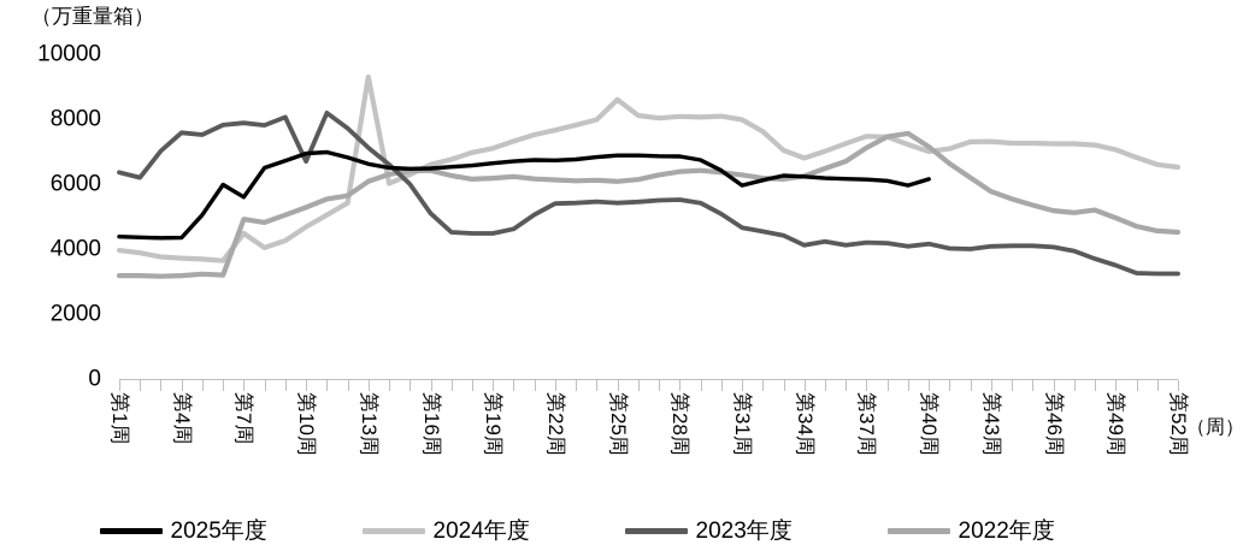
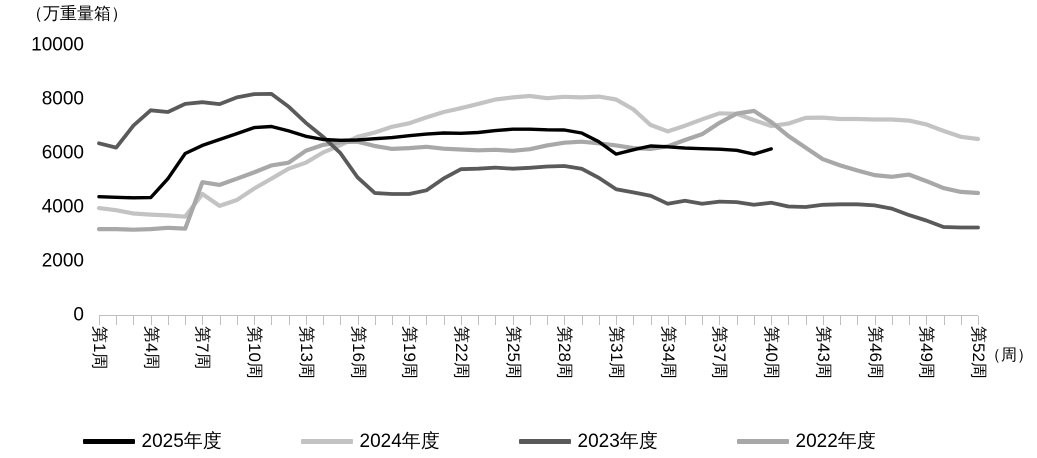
2025年度/第7周: 5600 -> 6300
2023年度/第10周: 6700 -> 8200
2024年度/第13周: 9300 -> 5600
2024年度/第25周: 8600 -> 8100
